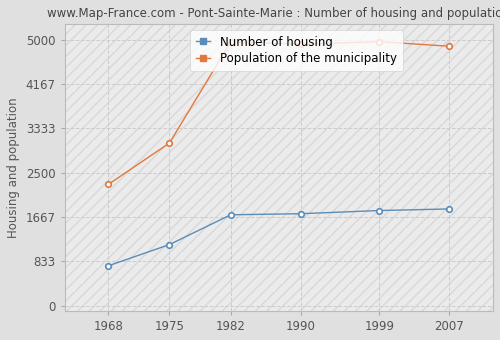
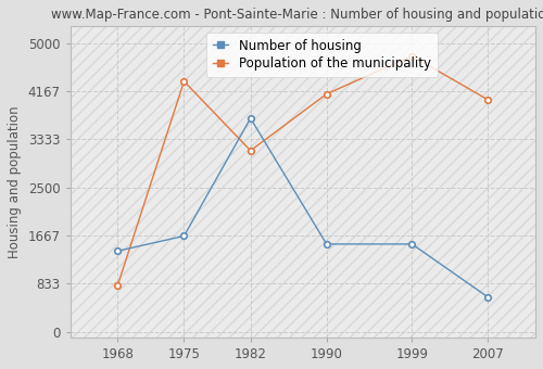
Number of housing/1968: 750 -> 1400
Population of the municipality/1968: 2280 -> 800
Number of housing/1975: 1150 -> 1660
Population of the municipality/1975: 3060 -> 4340
Number of housing/1982: 1710 -> 3700
Population of the municipality/1982: 4960 -> 3140
Number of housing/1990: 1730 -> 1520
Population of the municipality/1990: 4920 -> 4120
Number of housing/1999: 1790 -> 1520
Population of the municipality/1999: 4960 -> 4780
Number of housing/2007: 1820 -> 600
Population of the municipality/2007: 4880 -> 4020
